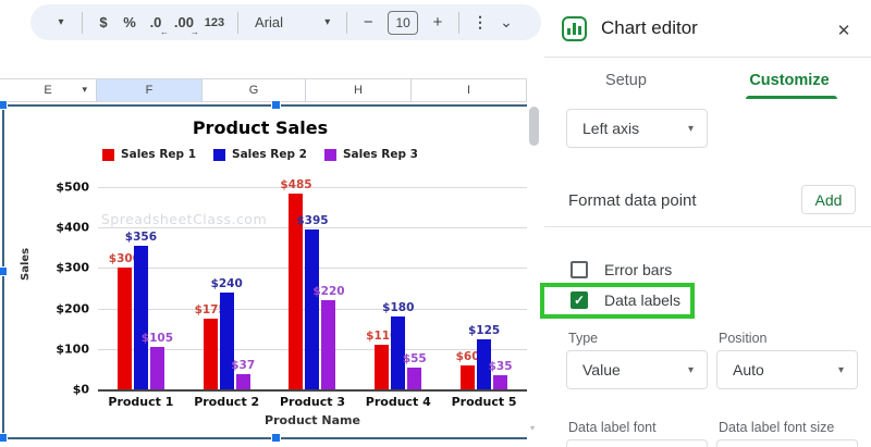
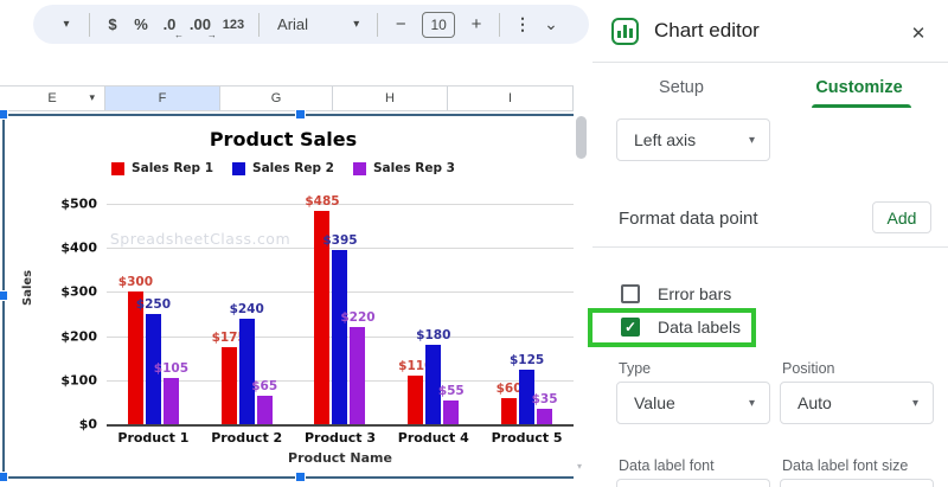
Sales Rep 2/Product 1: $356 -> $250
Sales Rep 3/Product 2: $37 -> $65
